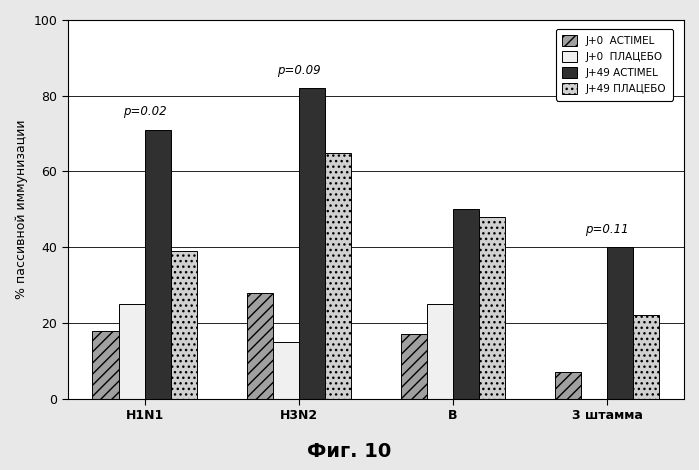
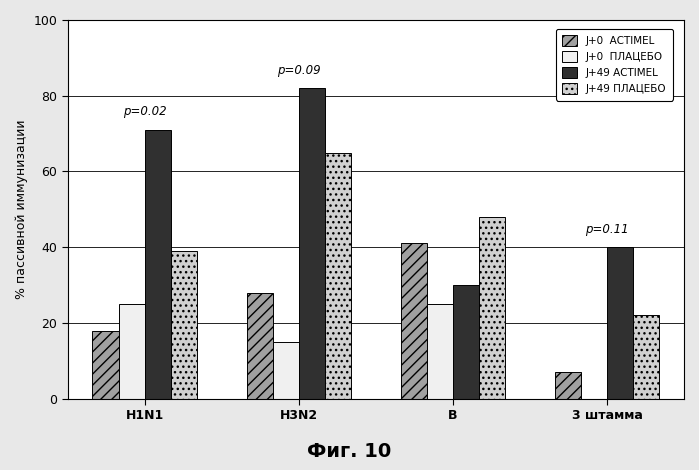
J+0 ACTIMEL/B: 17 -> 41
J+49 ACTIMEL/B: 50 -> 30
